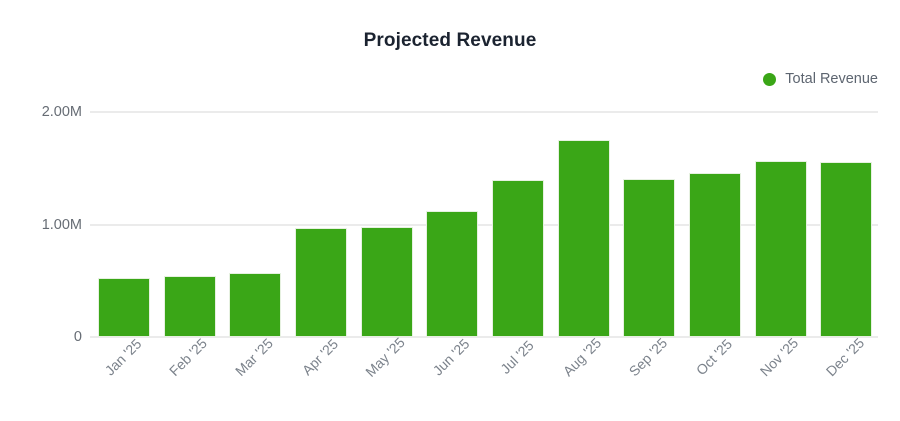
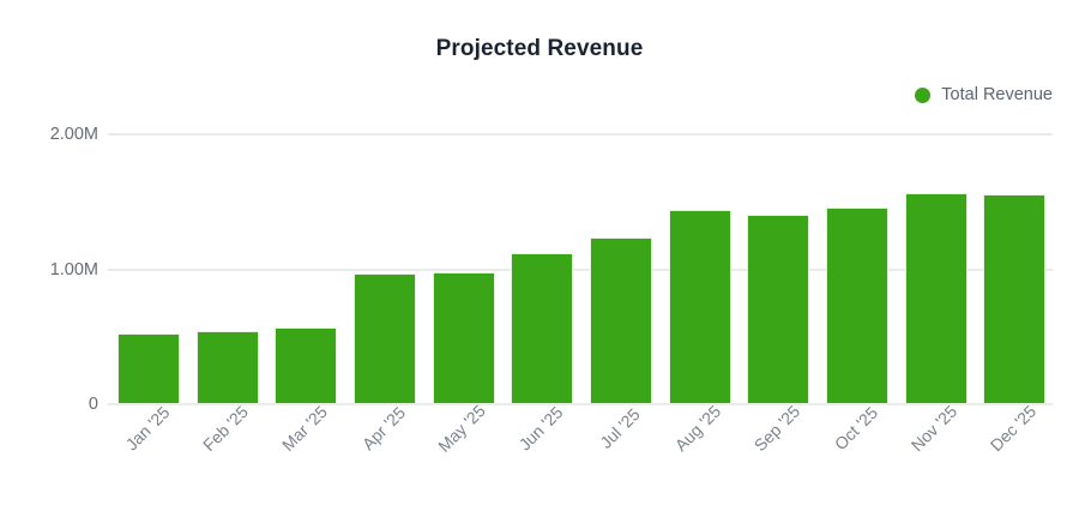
Jul '25: 1.38M -> 1.22M
Aug '25: 1.73M -> 1.42M
